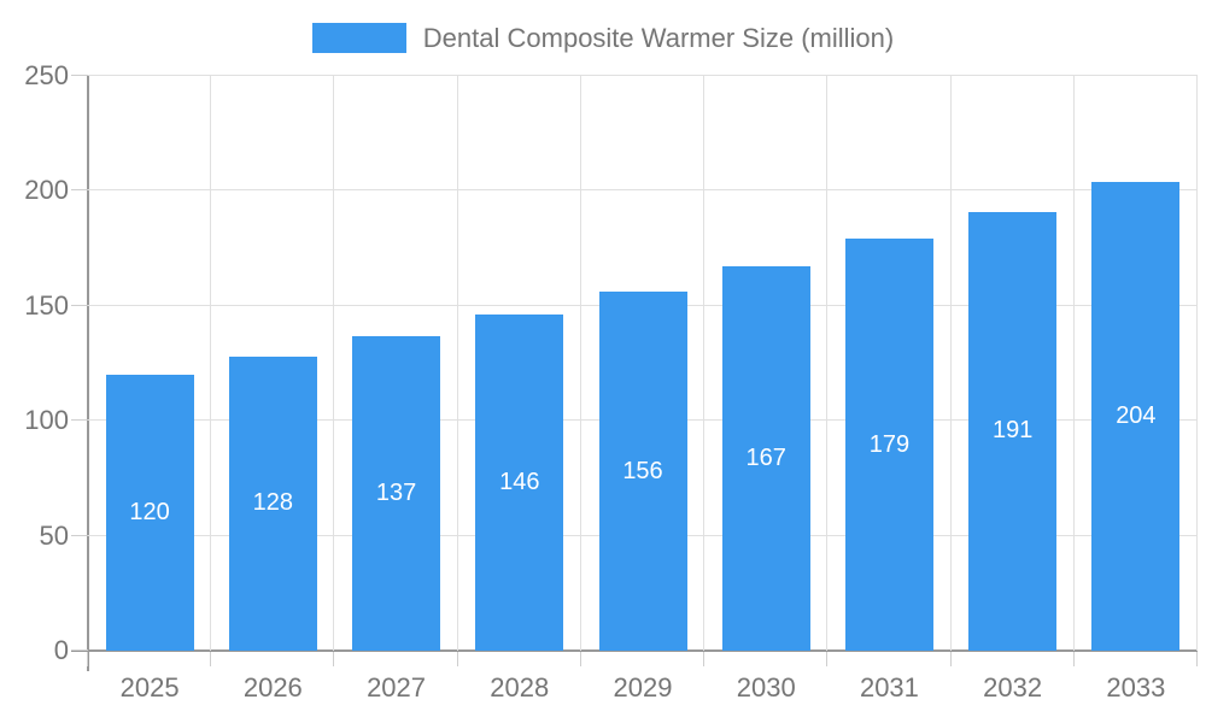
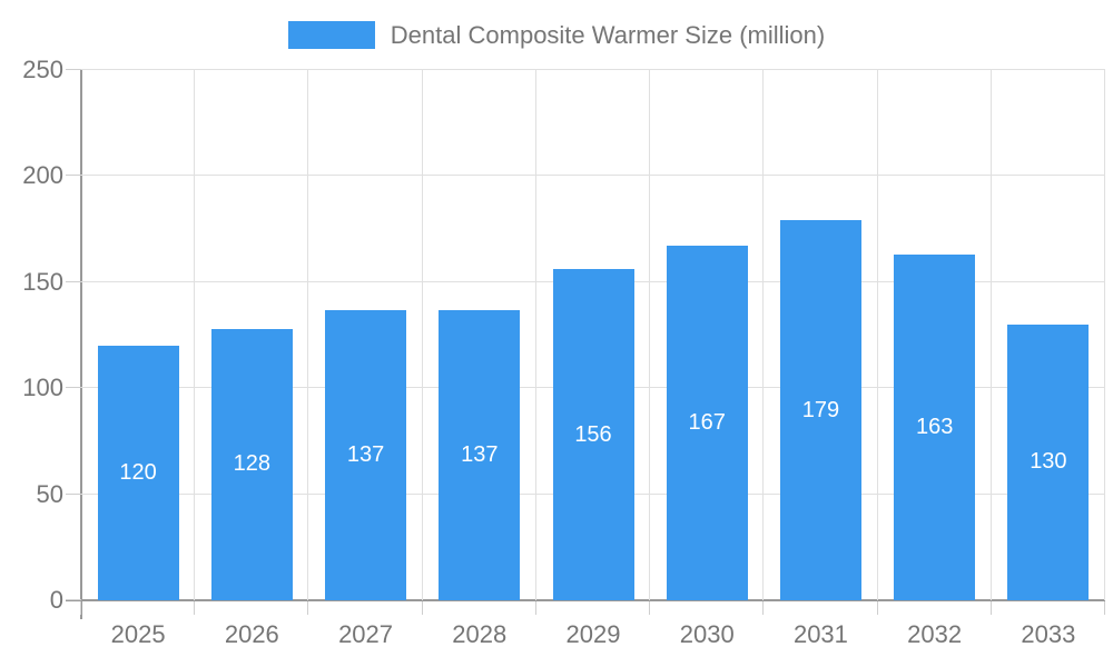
2028: 146 -> 137
2032: 191 -> 163
2033: 204 -> 130
